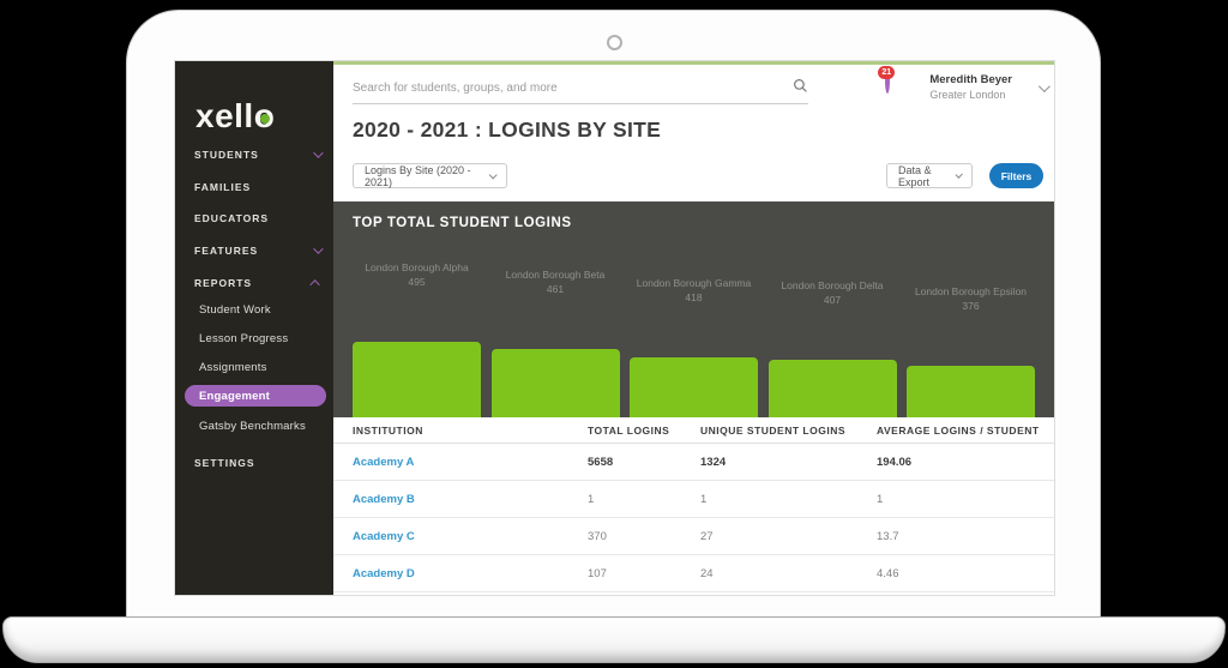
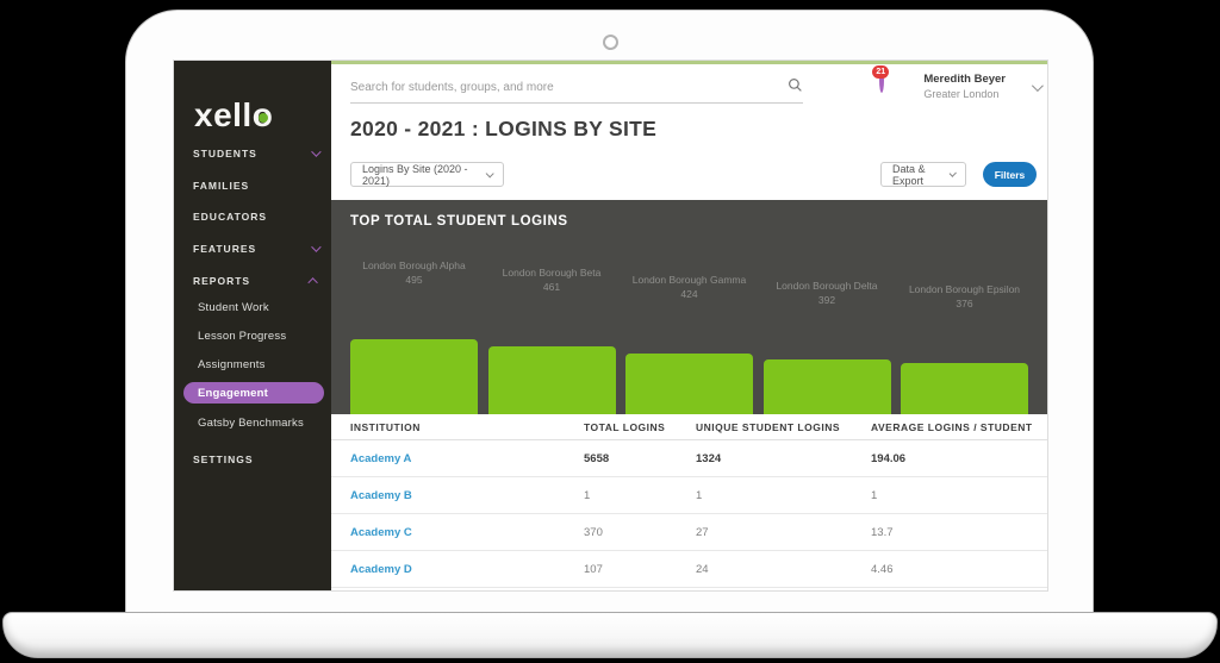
London Borough Gamma: 418 -> 424
London Borough Delta: 407 -> 392
